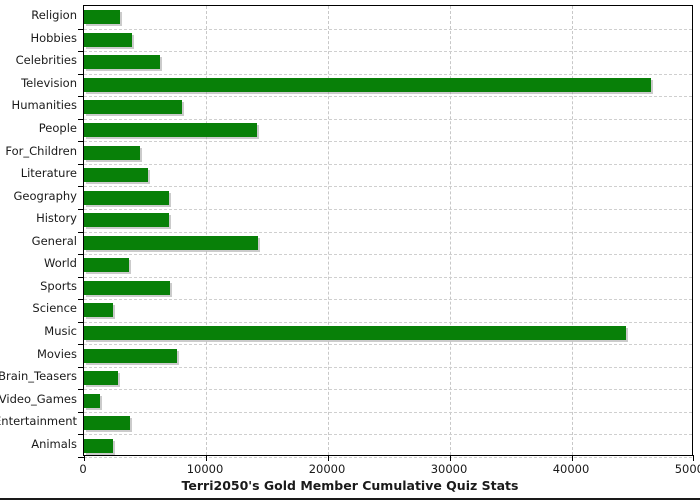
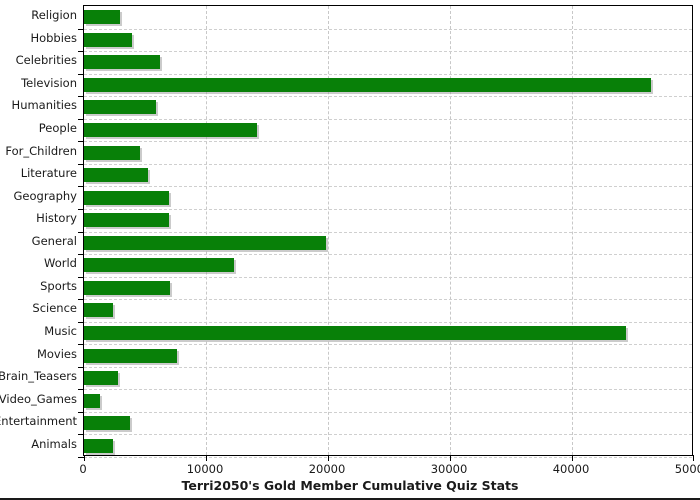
Humanities: 8000 -> 5900
General: 14200 -> 19800
World: 3700 -> 12300
